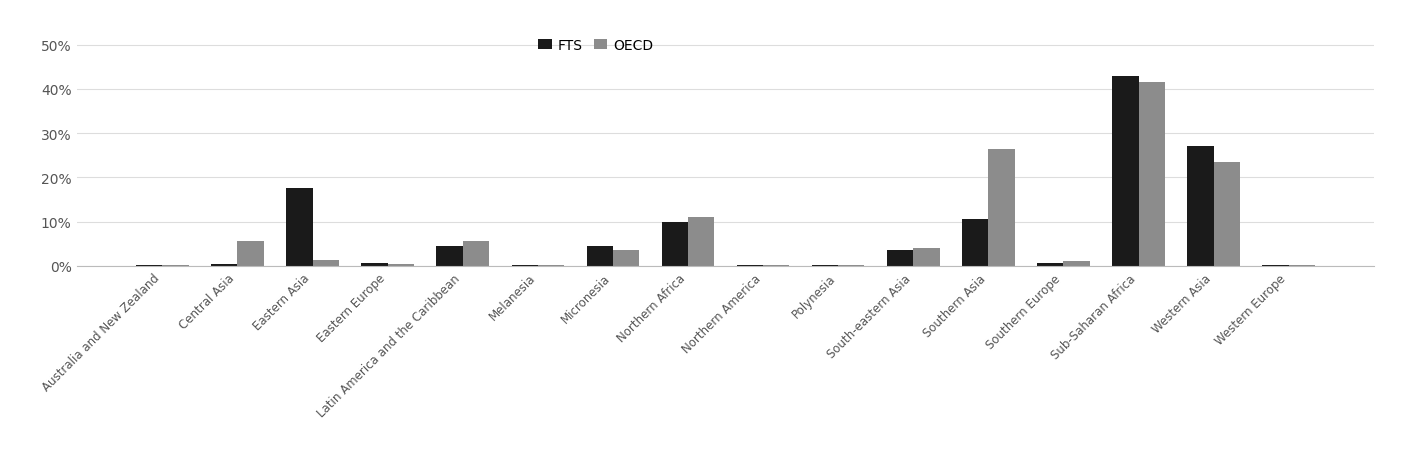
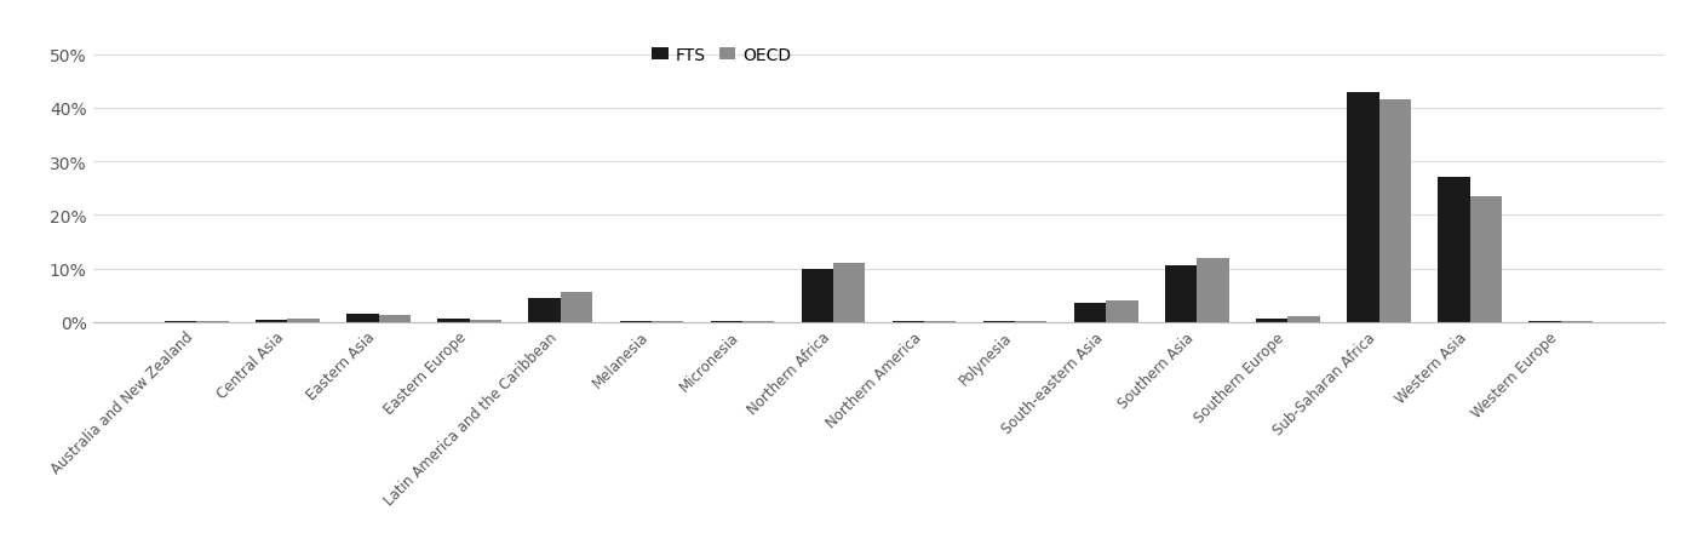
OECD/Central Asia: 5.5% -> 0.7%
FTS/Eastern Asia: 17.5% -> 1.5%
FTS/Micronesia: 4.5% -> 0.1%
OECD/Micronesia: 3.5% -> 0.1%
OECD/Southern Asia: 26.5% -> 12.0%
